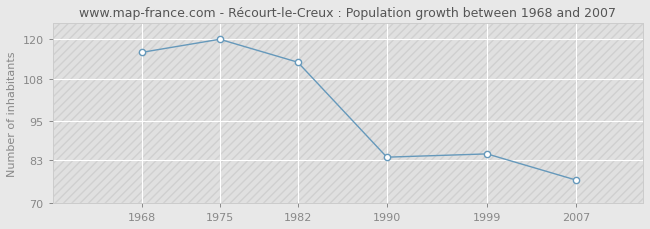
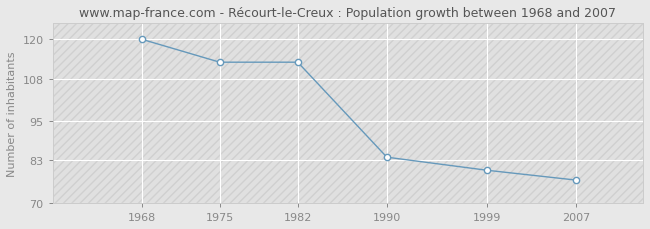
1968: 116 -> 120
1975: 120 -> 113
1999: 85 -> 80
